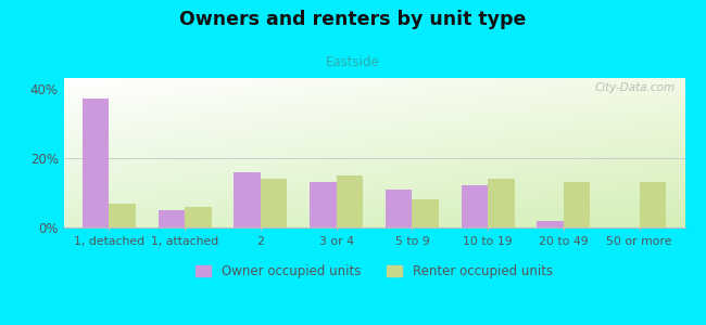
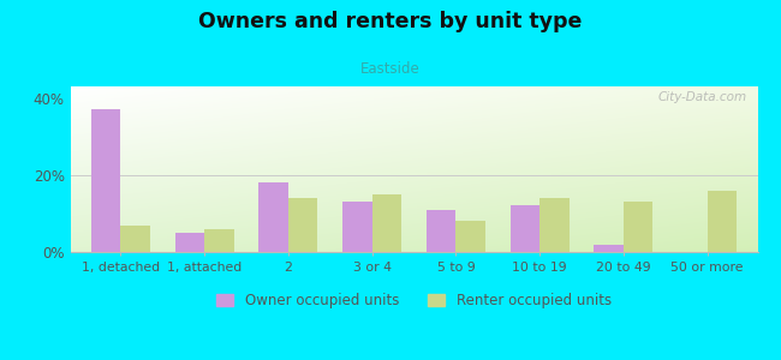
Owner occupied units/2: 16% -> 18%
Renter occupied units/50 or more: 13% -> 16%
